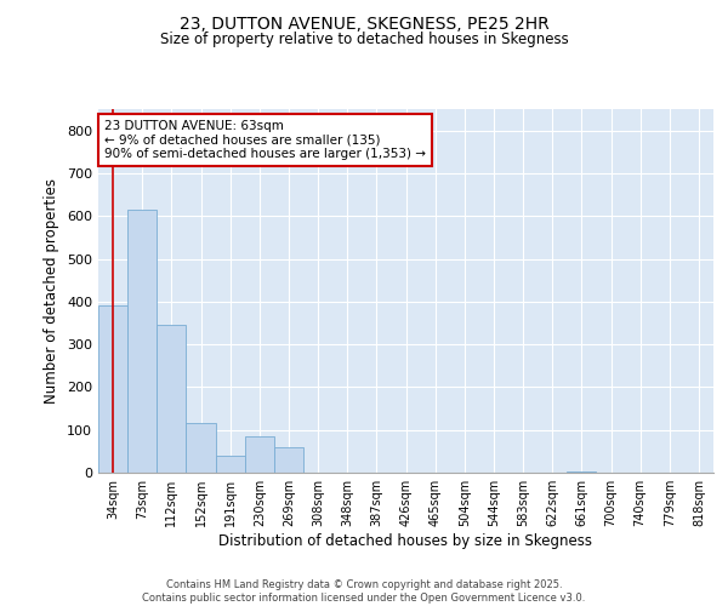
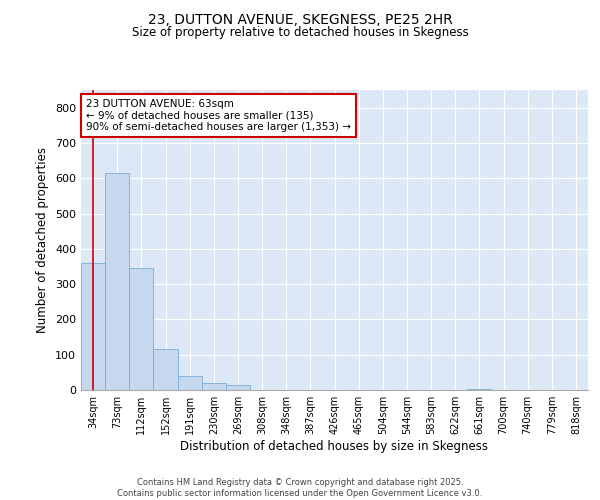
34sqm: 390 -> 360
230sqm: 85 -> 20
269sqm: 60 -> 13
